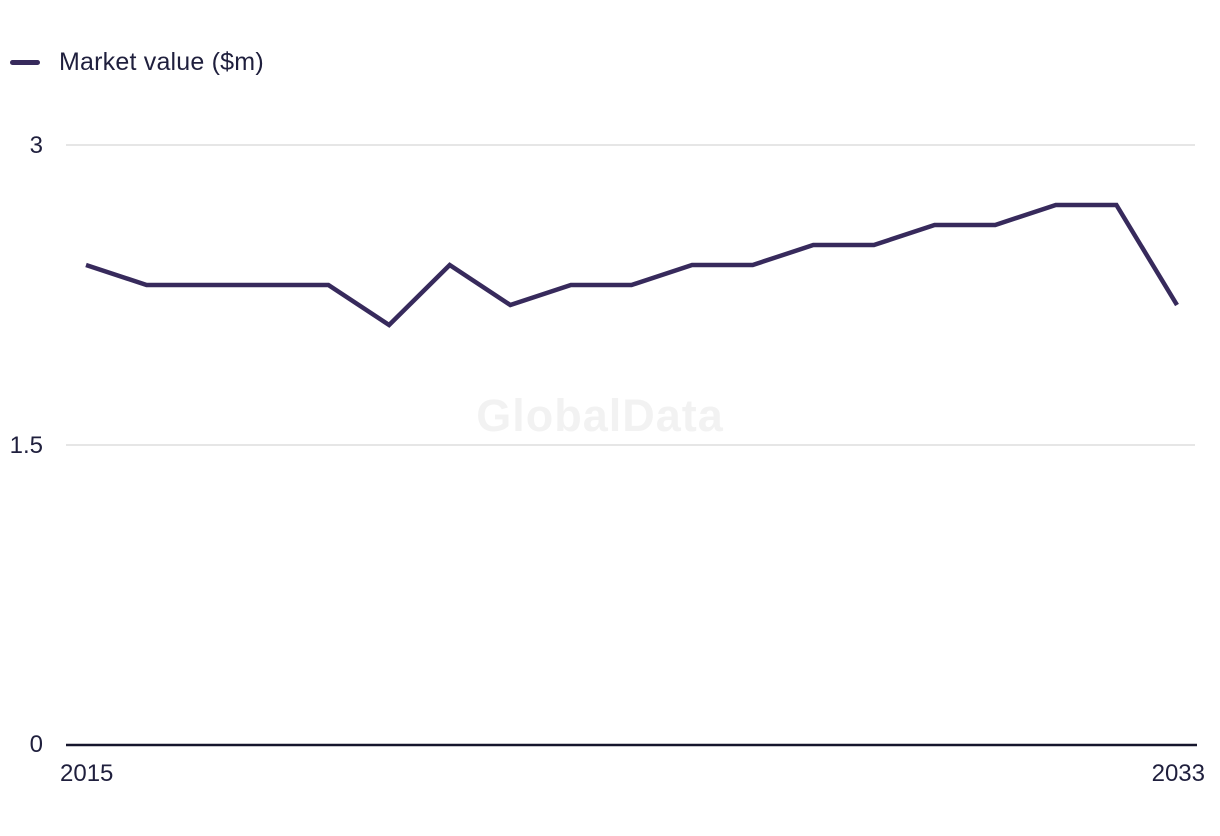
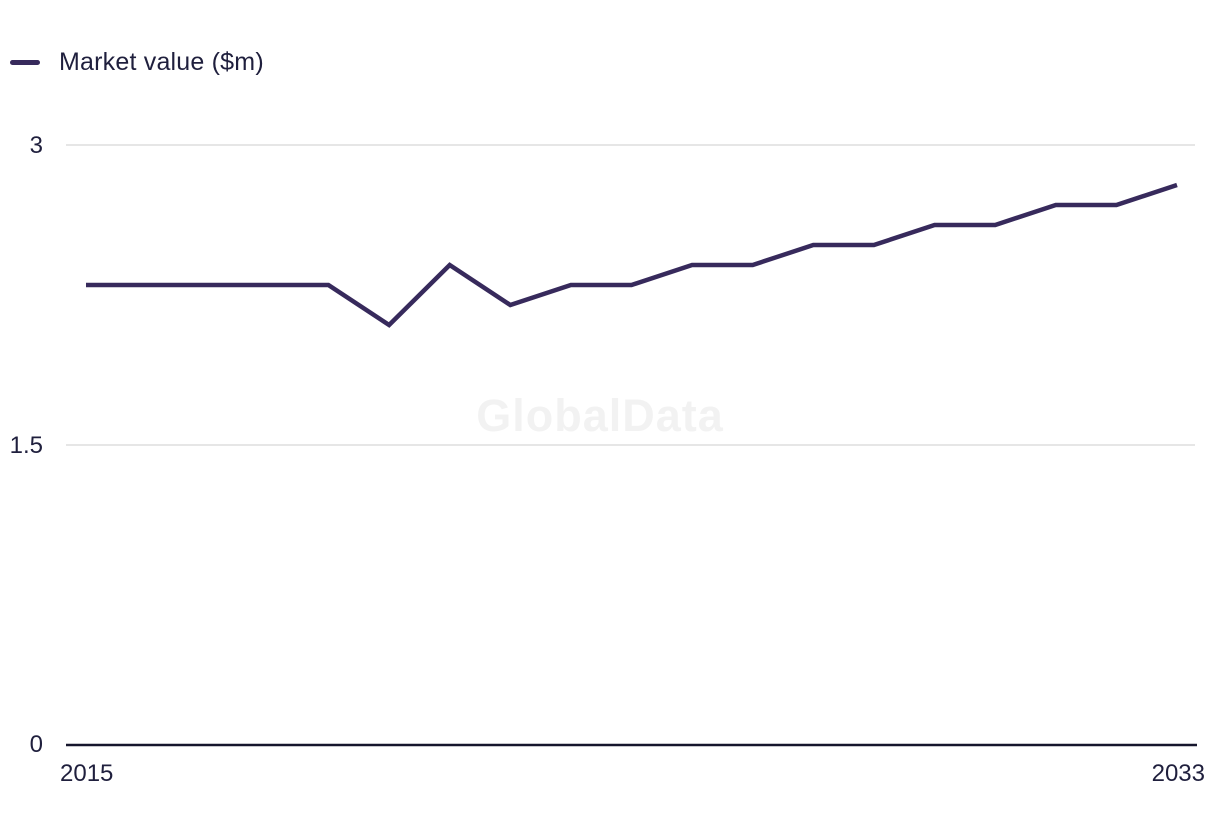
2015: 2.4 -> 2.3
2033: 2.2 -> 2.8
